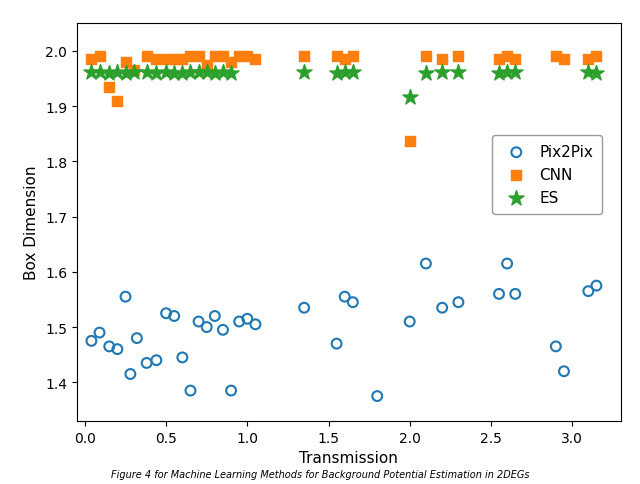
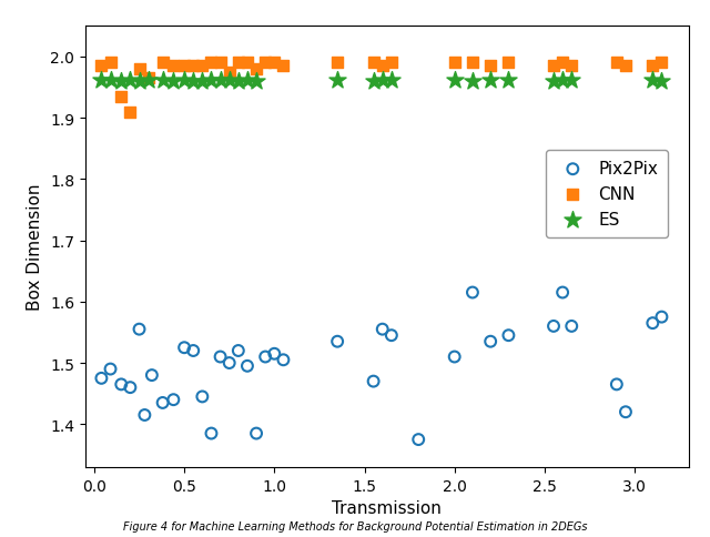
CNN/2.0: 1.836 -> 1.990
ES/2.0: 1.916 -> 1.962
